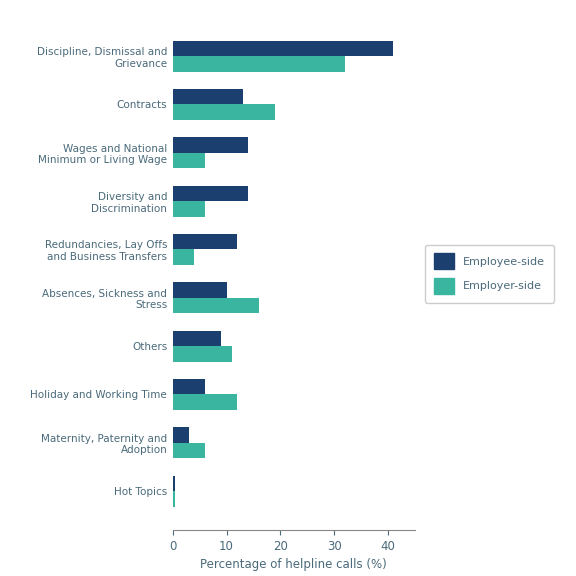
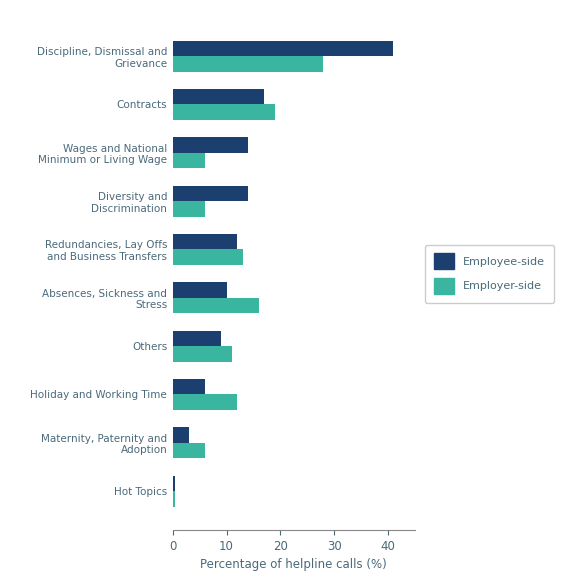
Employer-side/Discipline, Dismissal and Grievance: 32.0 -> 28.0
Employee-side/Contracts: 13.0 -> 17.0
Employer-side/Redundancies, Lay Offs and Business Transfers: 4.0 -> 13.0
